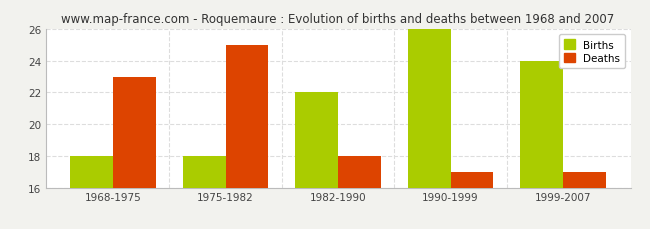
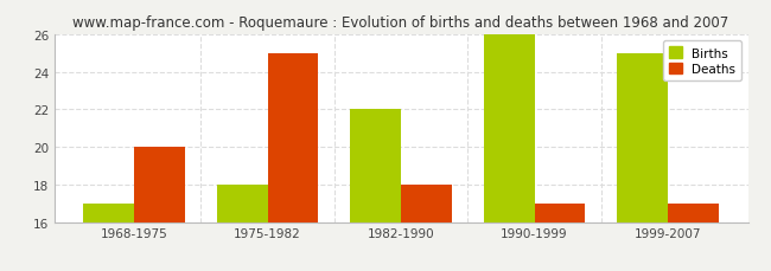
Births/1968-1975: 18 -> 17
Deaths/1968-1975: 23 -> 20
Births/1999-2007: 24 -> 25
